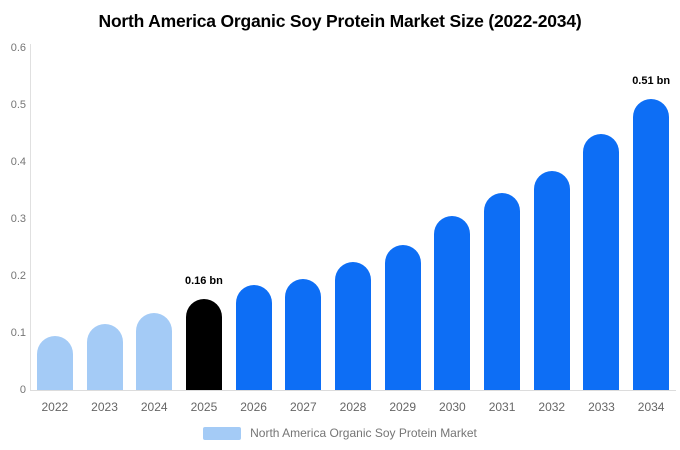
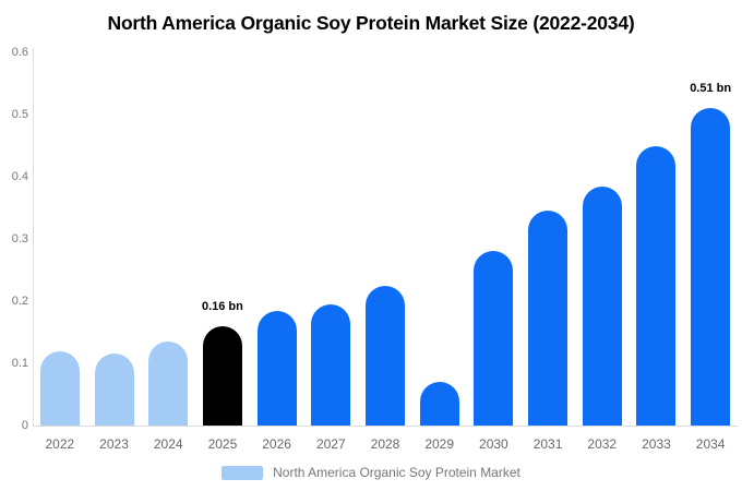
2022: 0.10 -> 0.12
2029: 0.26 -> 0.07
2030: 0.30 -> 0.28
